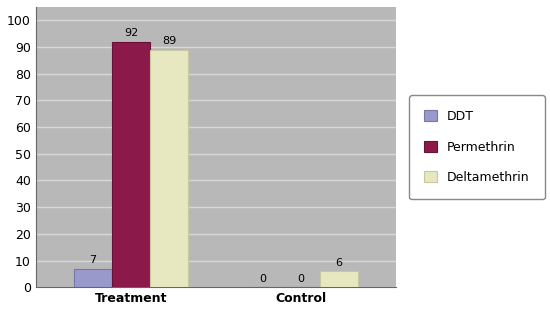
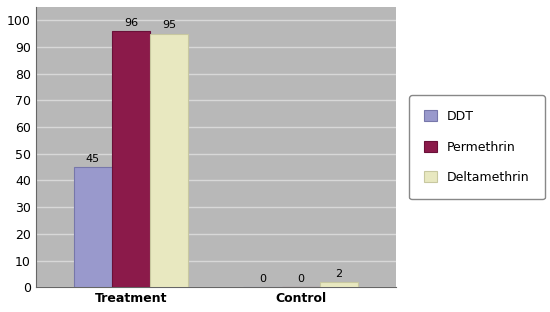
DDT/Treatment: 7 -> 45
Permethrin/Treatment: 92 -> 96
Deltamethrin/Treatment: 89 -> 95
Deltamethrin/Control: 6 -> 2
